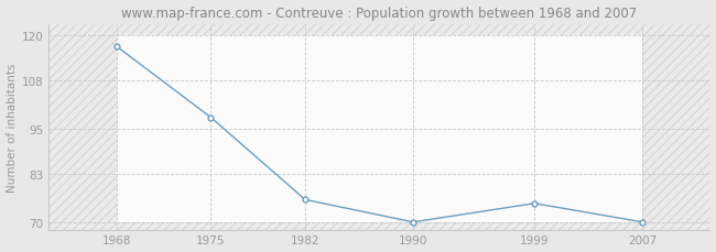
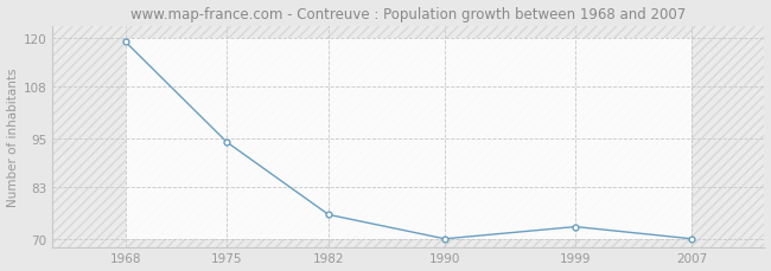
1968: 117 -> 119
1975: 98 -> 94
1999: 75 -> 73
